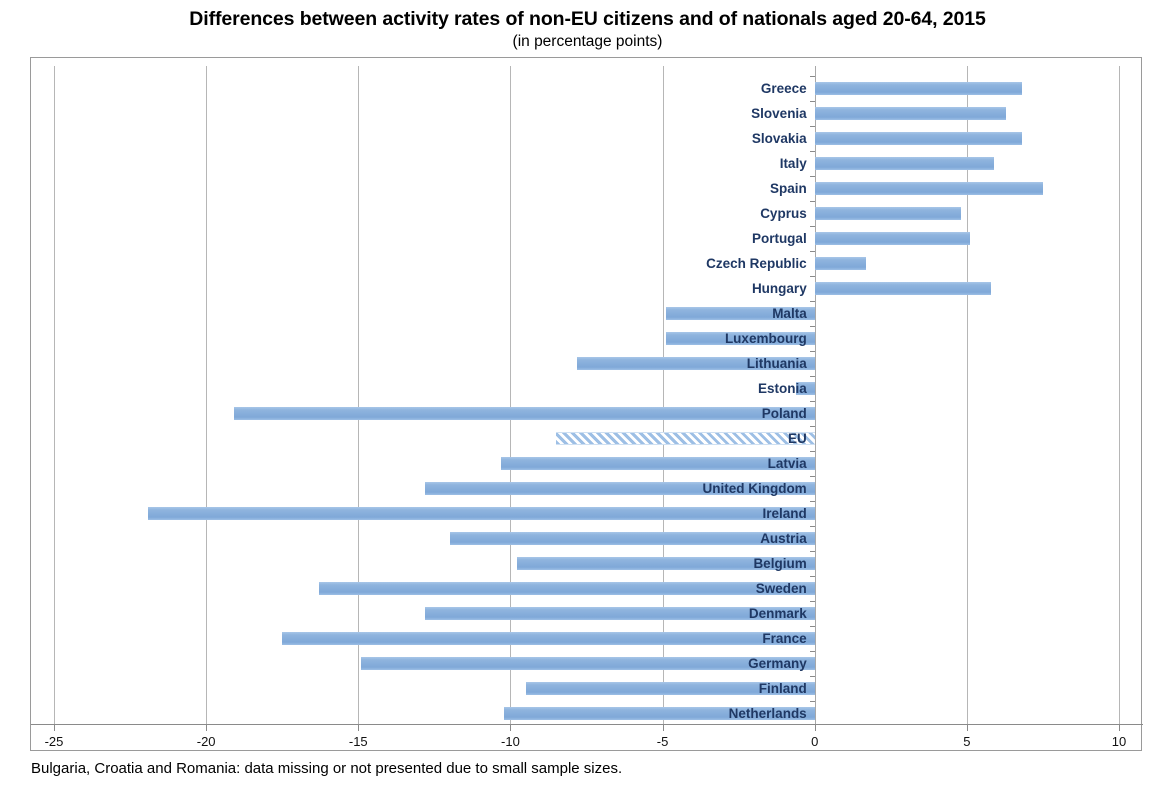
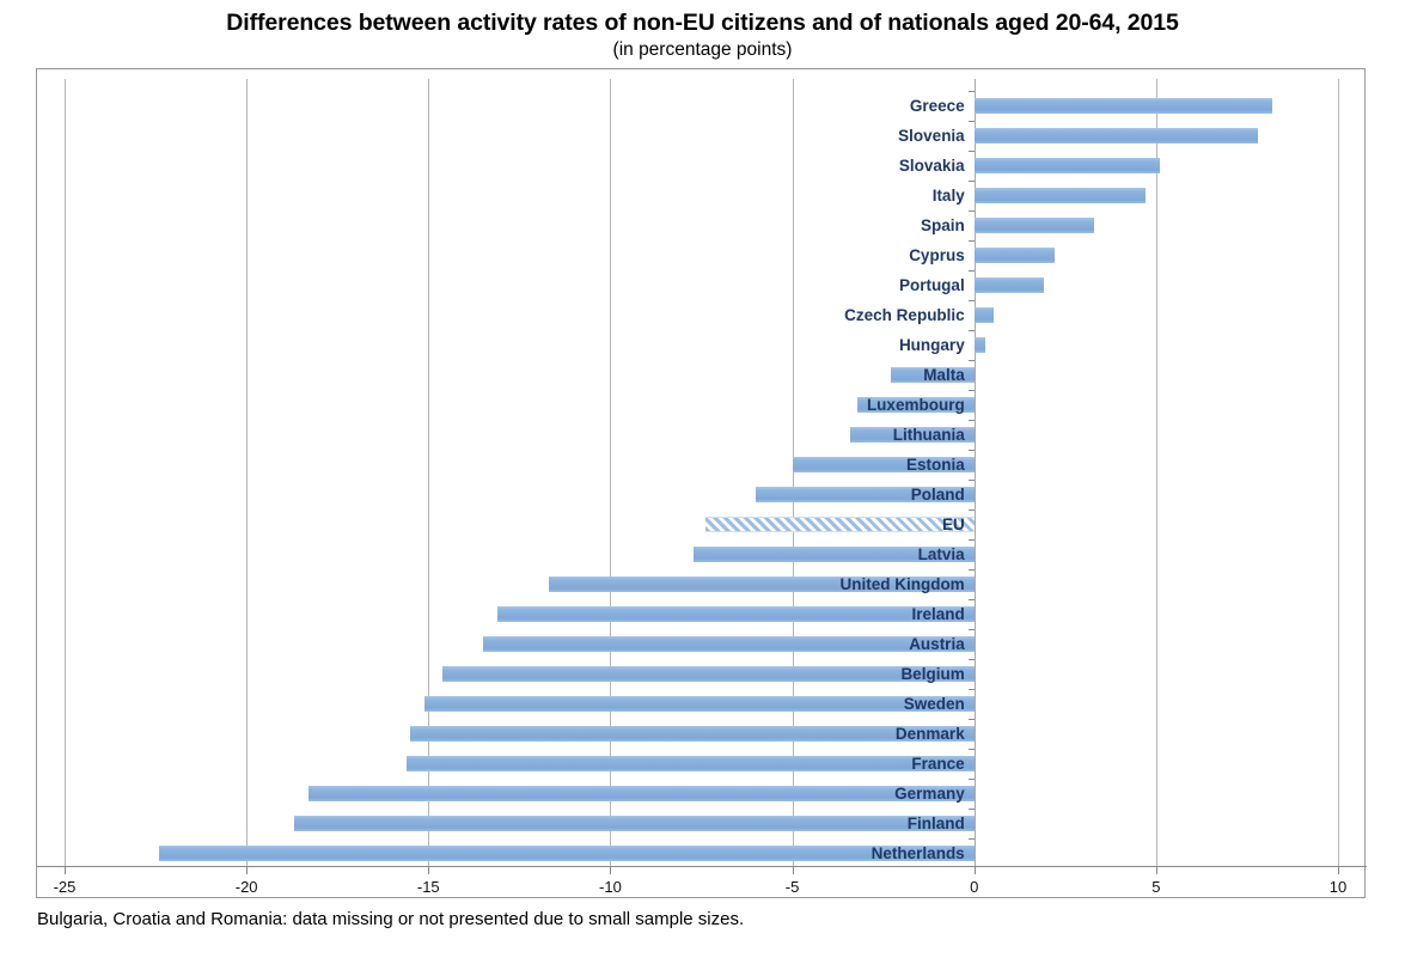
Greece: 6.8 -> 8.2
Slovenia: 6.3 -> 7.8
Slovakia: 6.8 -> 5.1
Italy: 5.9 -> 4.7
Spain: 7.5 -> 3.3
Cyprus: 4.8 -> 2.2
Portugal: 5.1 -> 1.9
Czech Republic: 1.7 -> 0.6
Hungary: 5.8 -> 0.3
Malta: -4.9 -> -2.3
Luxembourg: -4.9 -> -3.2
Lithuania: -7.8 -> -3.4
Estonia: -0.6 -> -5.0
Poland: -19.1 -> -6.0
EU: -8.5 -> -7.4
Latvia: -10.3 -> -7.7
United Kingdom: -12.8 -> -11.7
Ireland: -21.9 -> -13.1
Austria: -12.0 -> -13.5
Belgium: -9.8 -> -14.6
Sweden: -16.3 -> -15.1
Denmark: -12.8 -> -15.5
France: -17.5 -> -15.6
Germany: -14.9 -> -18.3
Finland: -9.5 -> -18.7
Netherlands: -10.2 -> -22.4
